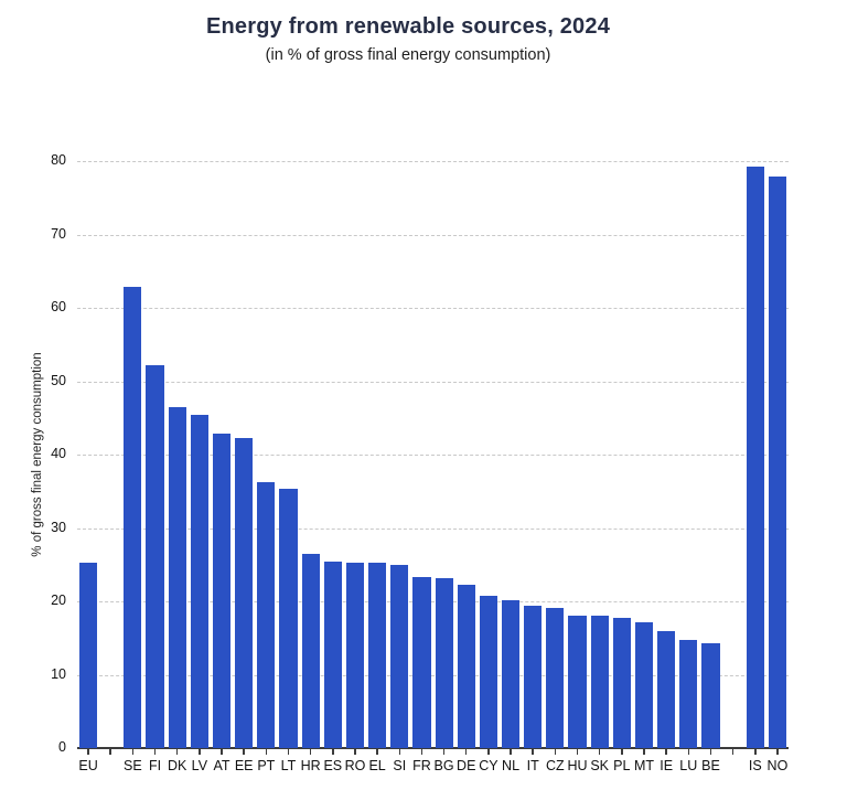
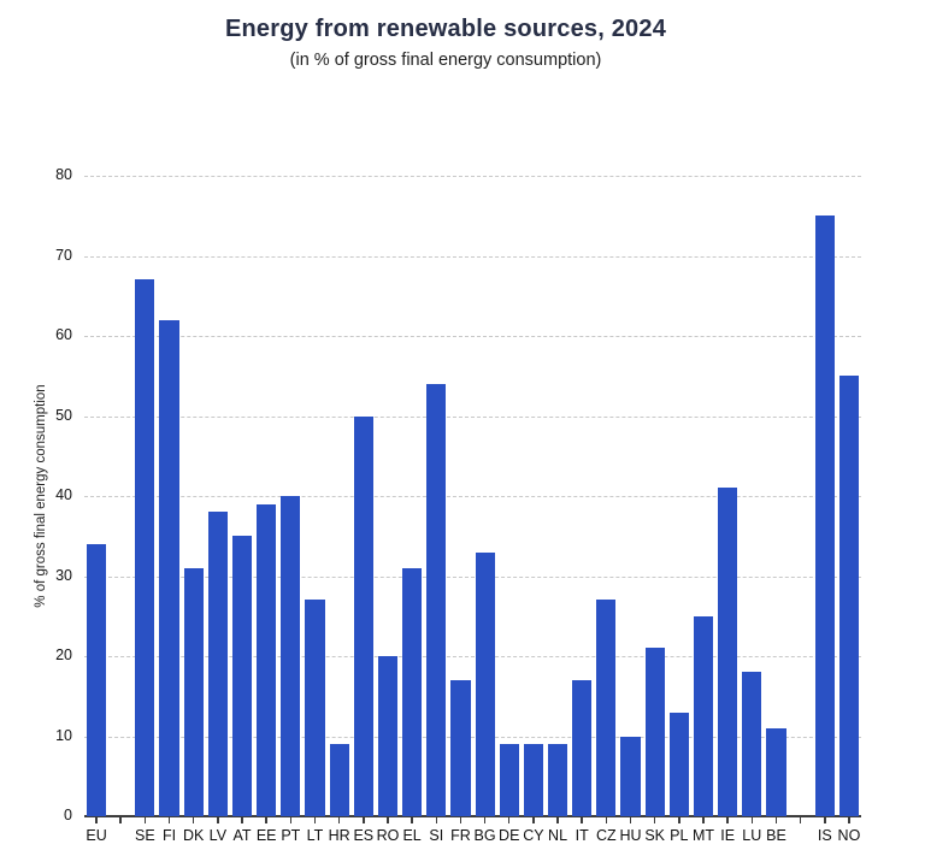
EU: 25 -> 34
SE: 63 -> 67
FI: 52 -> 62
DK: 46 -> 31
LV: 45 -> 38
AT: 43 -> 35
EE: 42 -> 39
PT: 36 -> 40
LT: 35 -> 27
HR: 26 -> 9
ES: 25 -> 50
RO: 25 -> 20
EL: 25 -> 31
SI: 25 -> 54
FR: 23 -> 17
BG: 23 -> 33
DE: 22 -> 9
CY: 21 -> 9
NL: 20 -> 9
IT: 19 -> 17
CZ: 19 -> 27
HU: 18 -> 10
SK: 18 -> 21
PL: 18 -> 13
MT: 17 -> 25
IE: 16 -> 41
LU: 15 -> 18
BE: 14 -> 11
IS: 79 -> 75
NO: 78 -> 55
